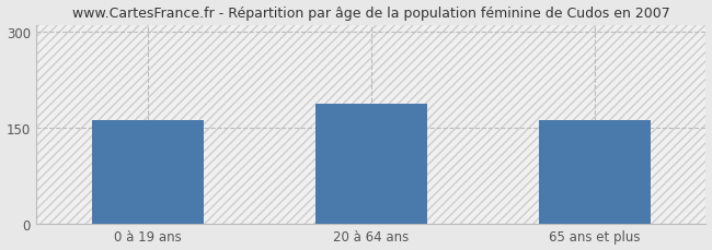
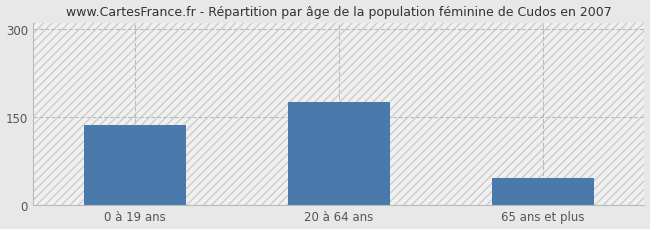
0 à 19 ans: 162 -> 136
20 à 64 ans: 188 -> 175
65 ans et plus: 162 -> 46
